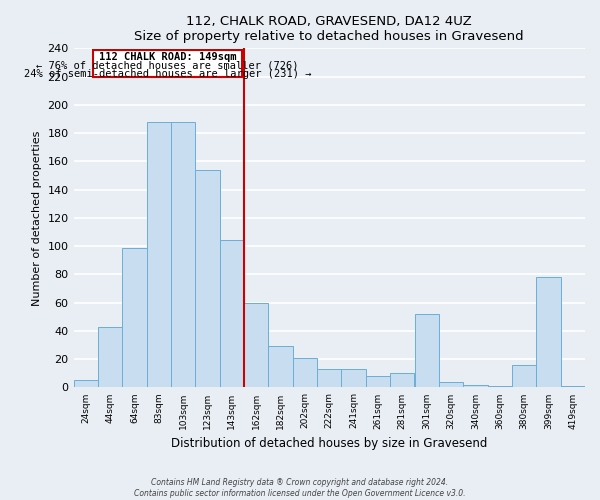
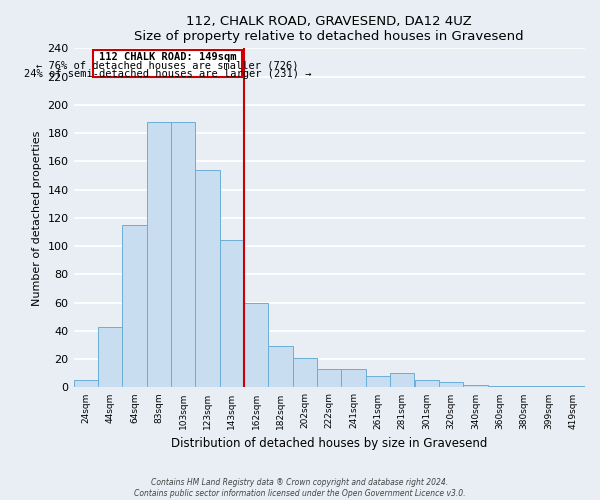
64sqm: 99 -> 115
301sqm: 52 -> 5
380sqm: 16 -> 1
399sqm: 78 -> 1
